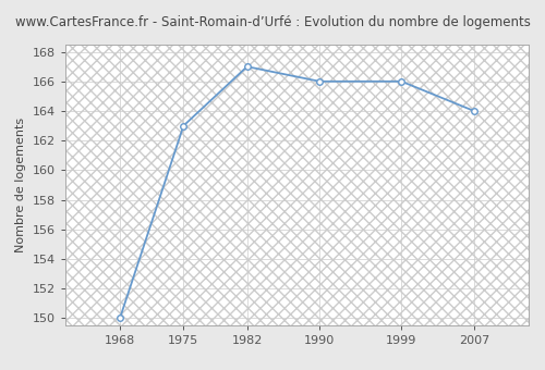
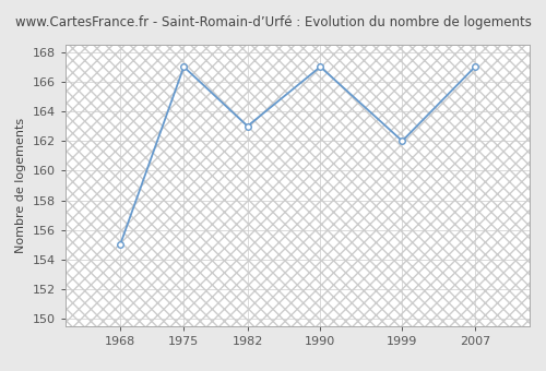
1968: 150 -> 155
1975: 163 -> 167
1982: 167 -> 163
1990: 166 -> 167
1999: 166 -> 162
2007: 164 -> 167
